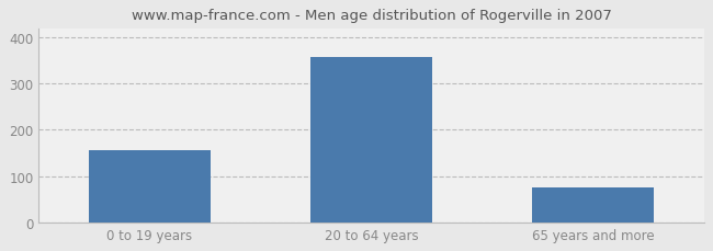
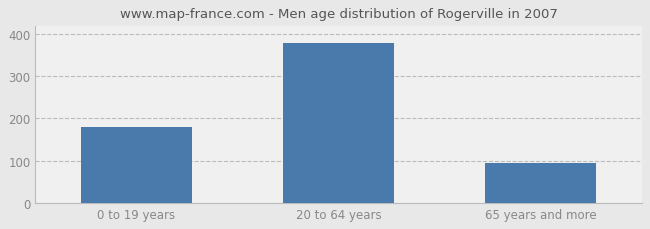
0 to 19 years: 155 -> 180
20 to 64 years: 357 -> 380
65 years and more: 76 -> 95
